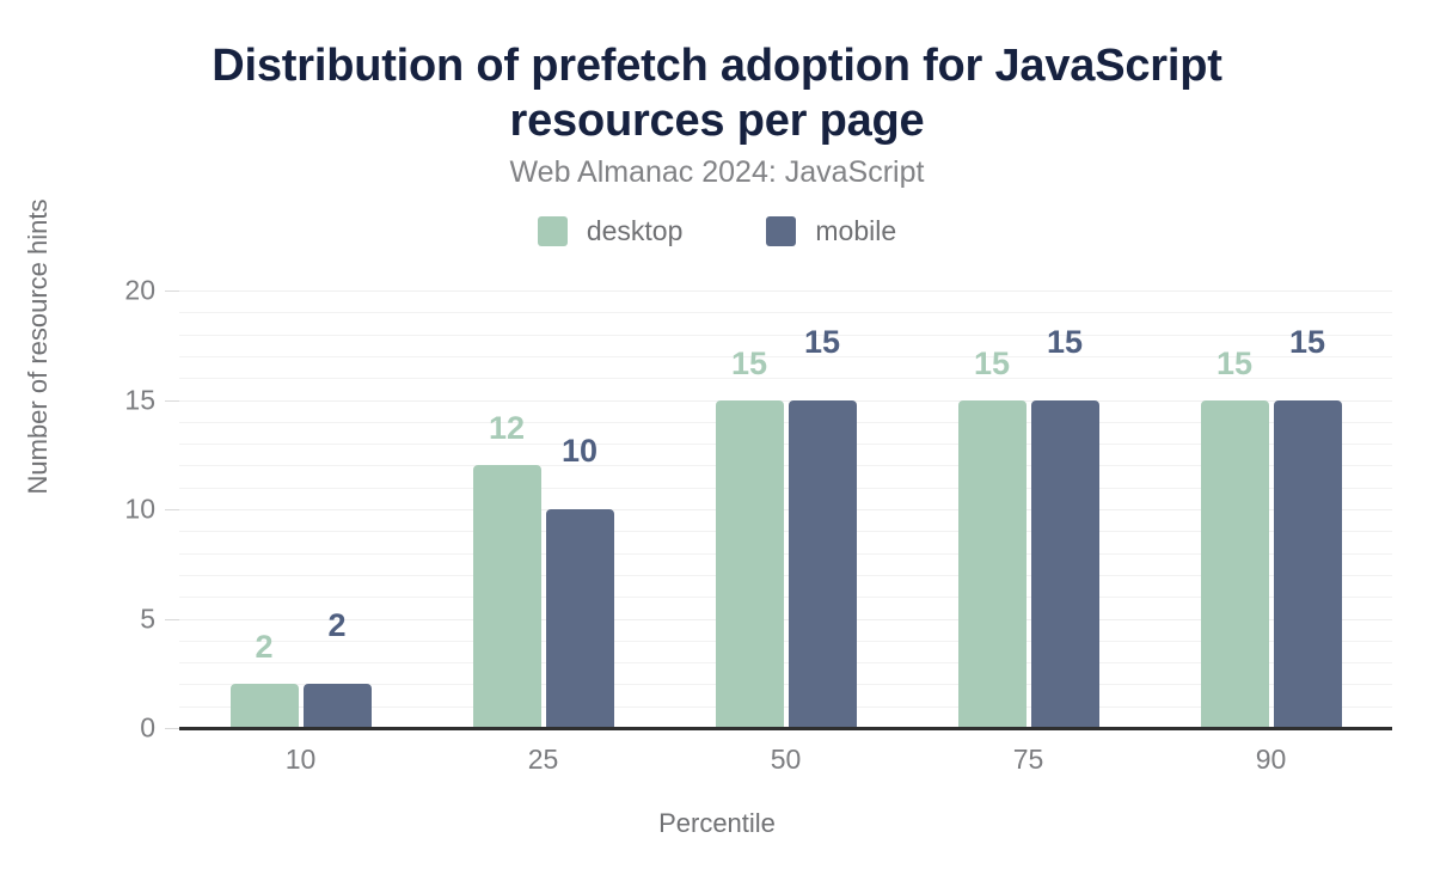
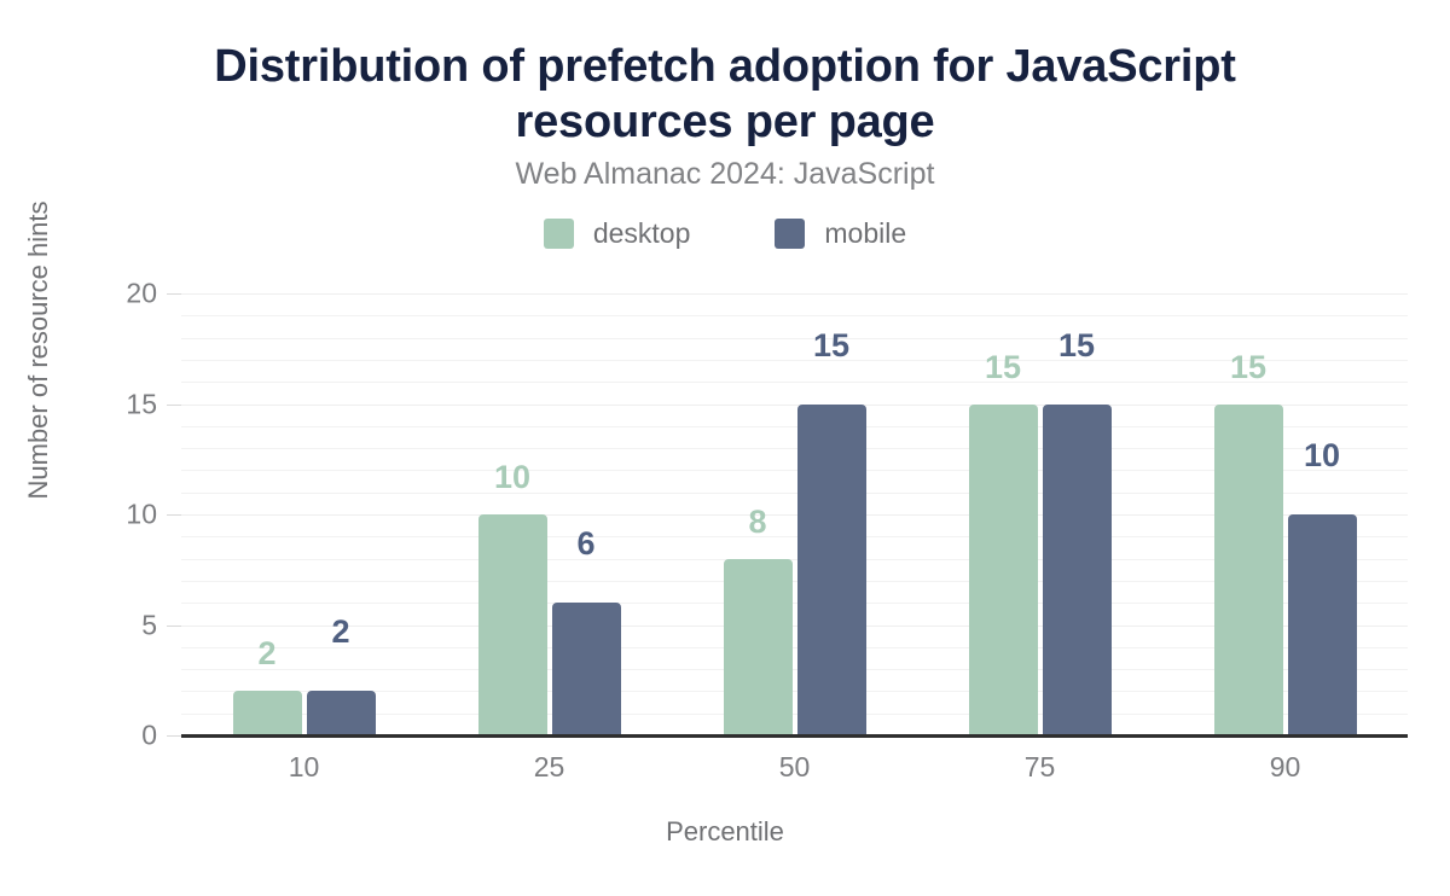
desktop/25: 12 -> 10
mobile/25: 10 -> 6
desktop/50: 15 -> 8
mobile/90: 15 -> 10
